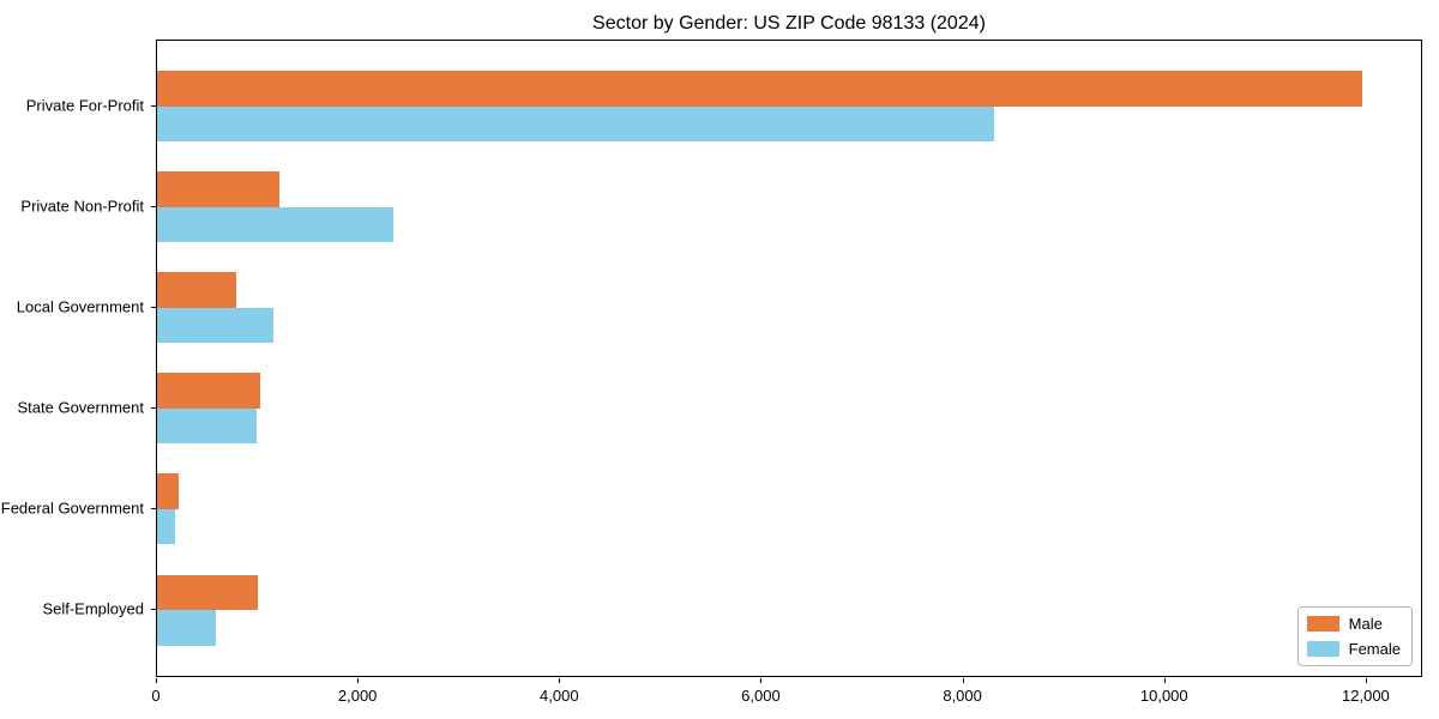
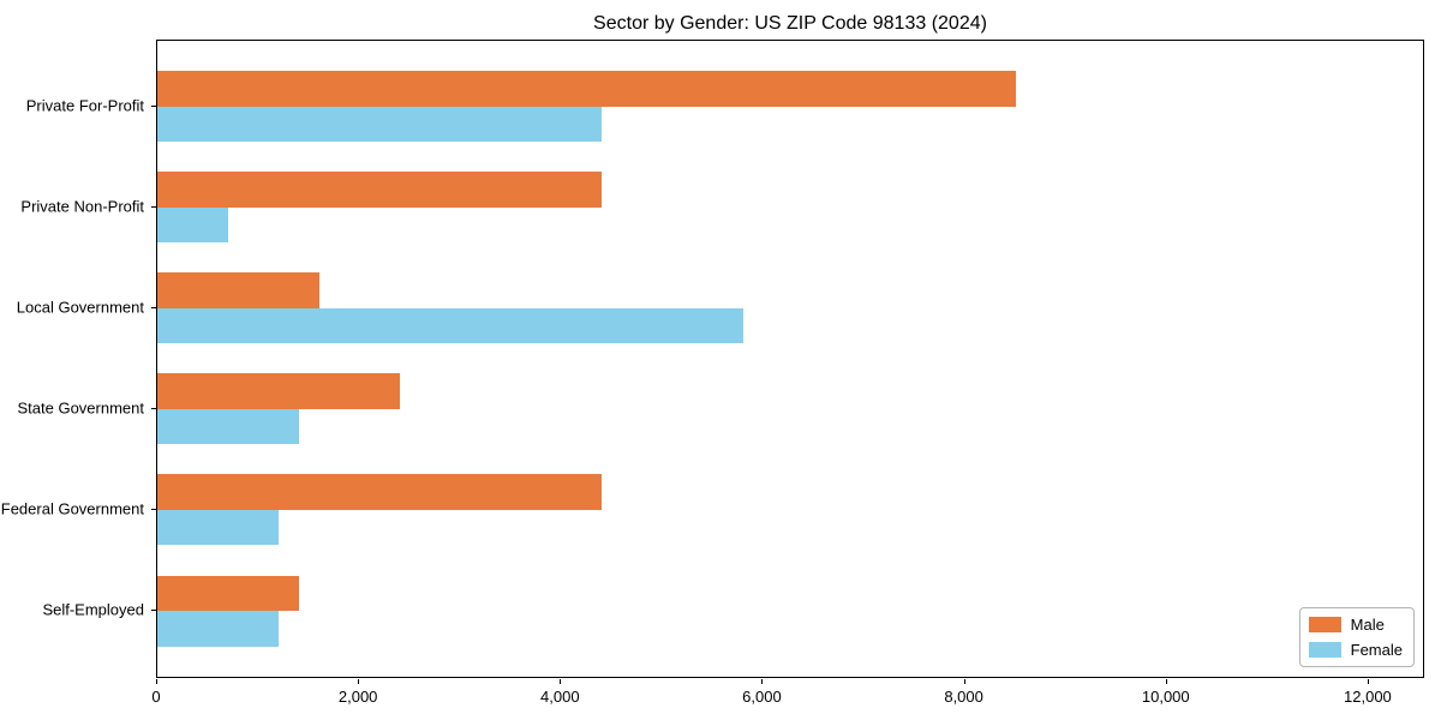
Male/Private For-Profit: 12000 -> 8500
Female/Private For-Profit: 8300 -> 4400
Male/Private Non-Profit: 1200 -> 4400
Female/Private Non-Profit: 2300 -> 700
Male/Local Government: 800 -> 1600
Female/Local Government: 1200 -> 5800
Male/State Government: 1000 -> 2400
Female/State Government: 1000 -> 1400
Male/Federal Government: 200 -> 4400
Female/Federal Government: 200 -> 1200
Male/Self-Employed: 1000 -> 1400
Female/Self-Employed: 600 -> 1200
